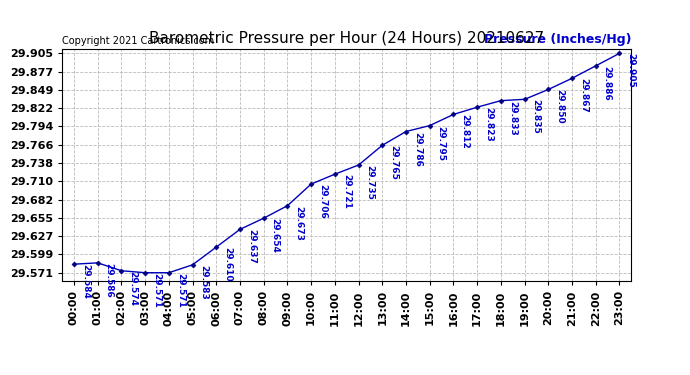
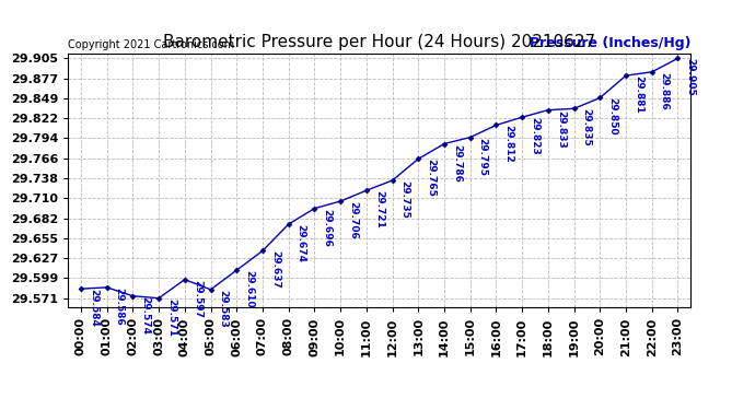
04:00: 29.571 -> 29.597
08:00: 29.654 -> 29.674
09:00: 29.673 -> 29.696
21:00: 29.867 -> 29.881
